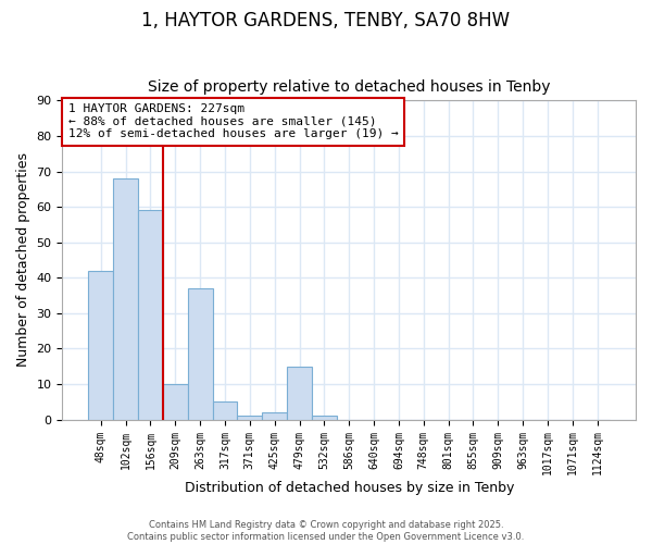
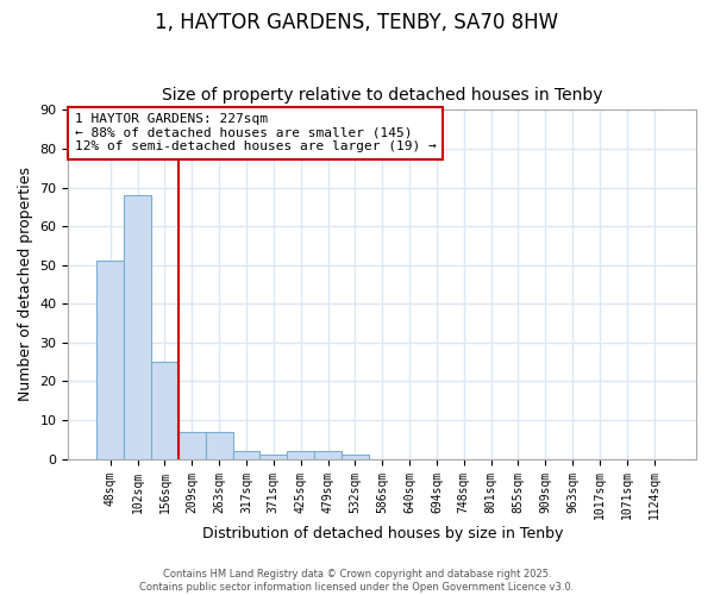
48sqm: 42 -> 51
156sqm: 59 -> 25
209sqm: 10 -> 7
263sqm: 37 -> 7
317sqm: 5 -> 2
479sqm: 15 -> 2
